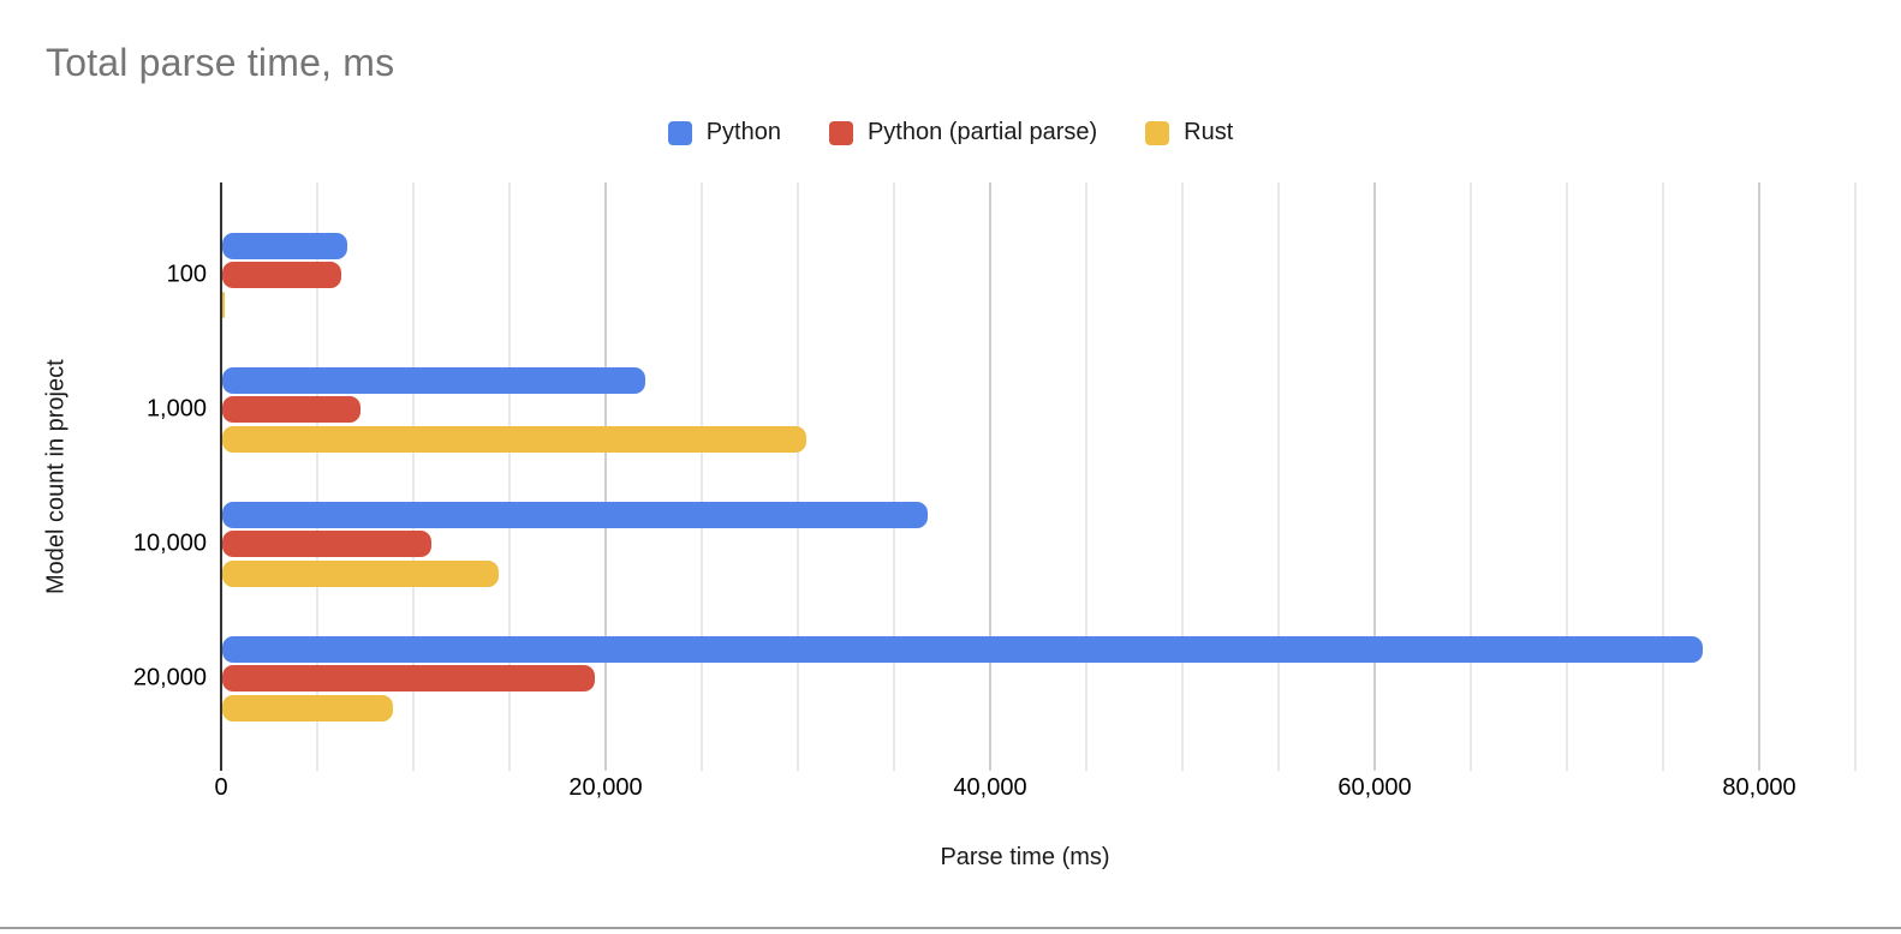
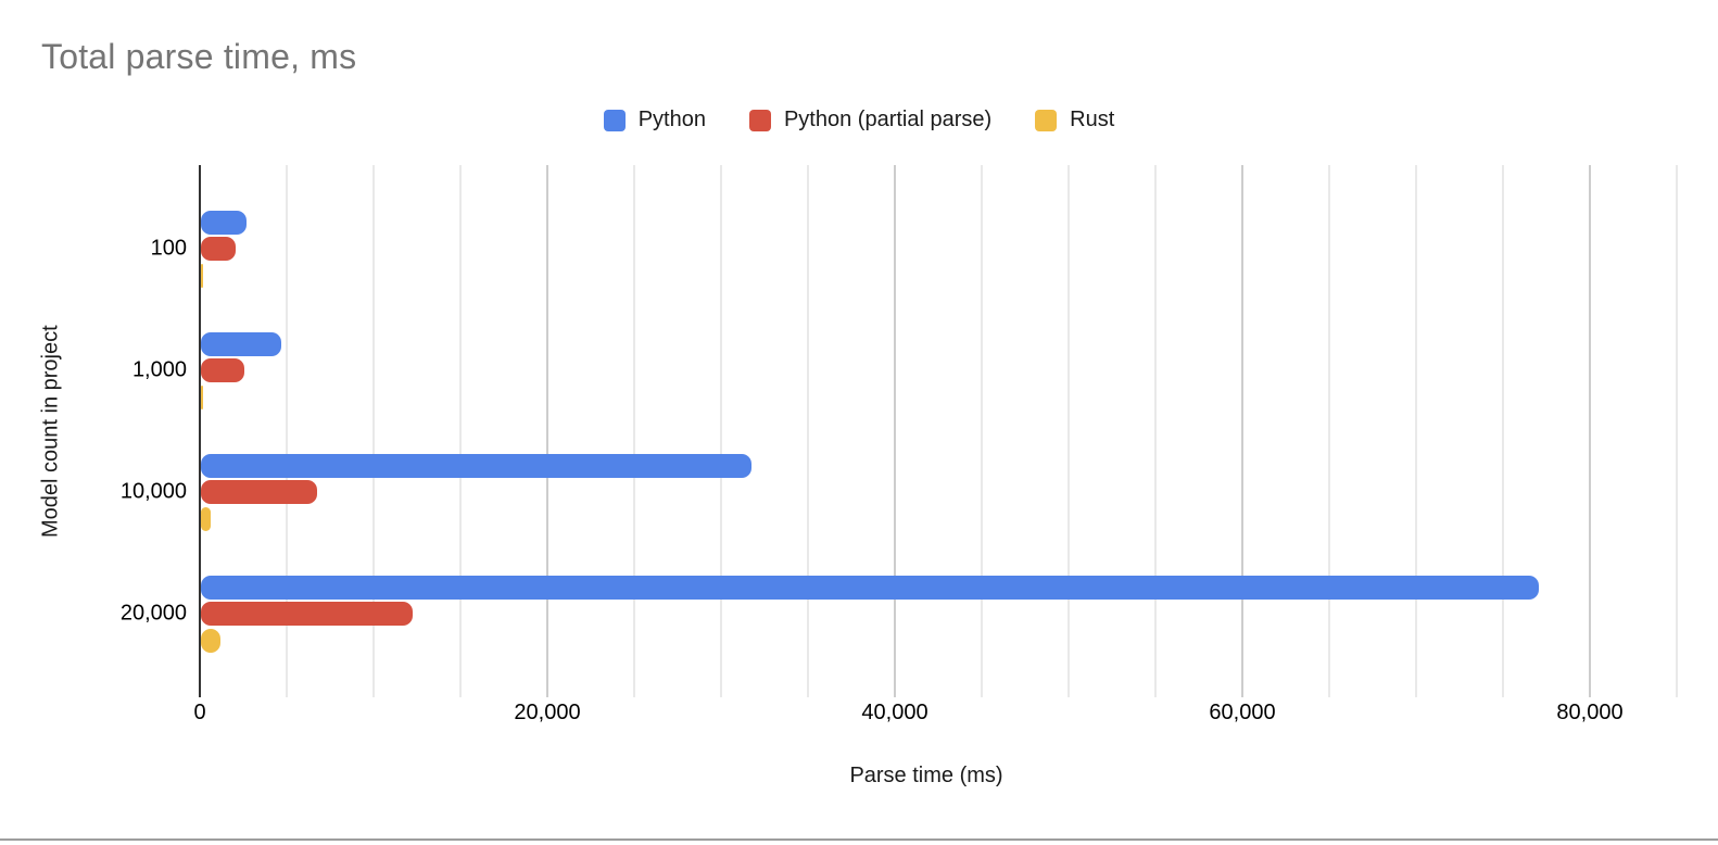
Python/100: 6500 -> 2600
Python (partial parse)/100: 6200 -> 2000
Python/1,000: 22000 -> 4600
Python (partial parse)/1,000: 7200 -> 2500
Rust/1,000: 30400 -> 200
Python/10,000: 36700 -> 31700
Python (partial parse)/10,000: 10900 -> 6700
Rust/10,000: 14400 -> 600
Python (partial parse)/20,000: 19400 -> 12200
Rust/20,000: 8900 -> 1200
